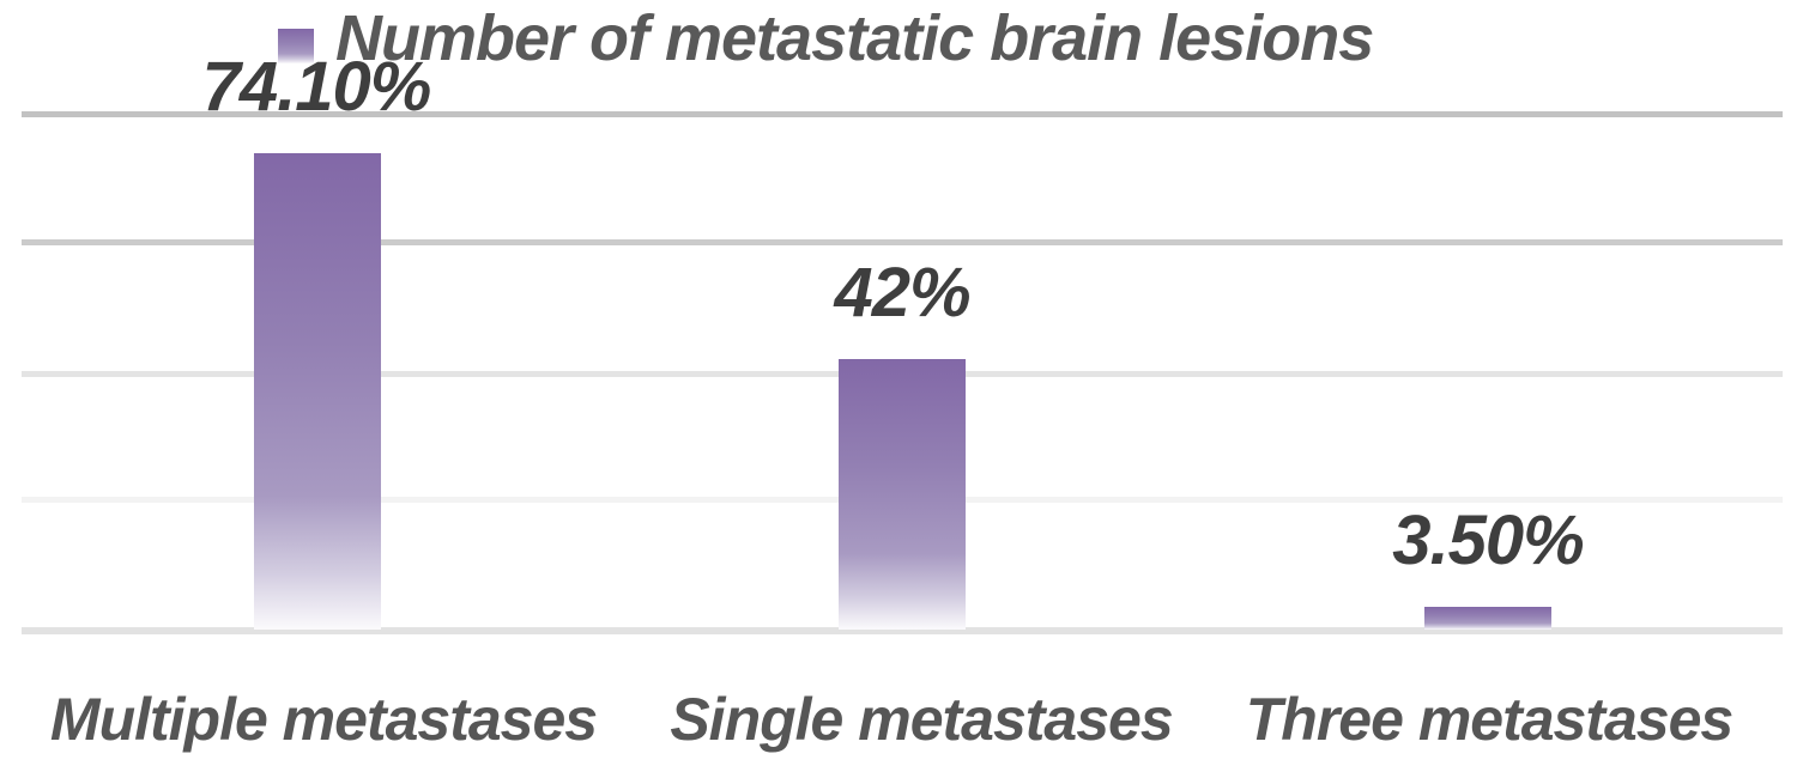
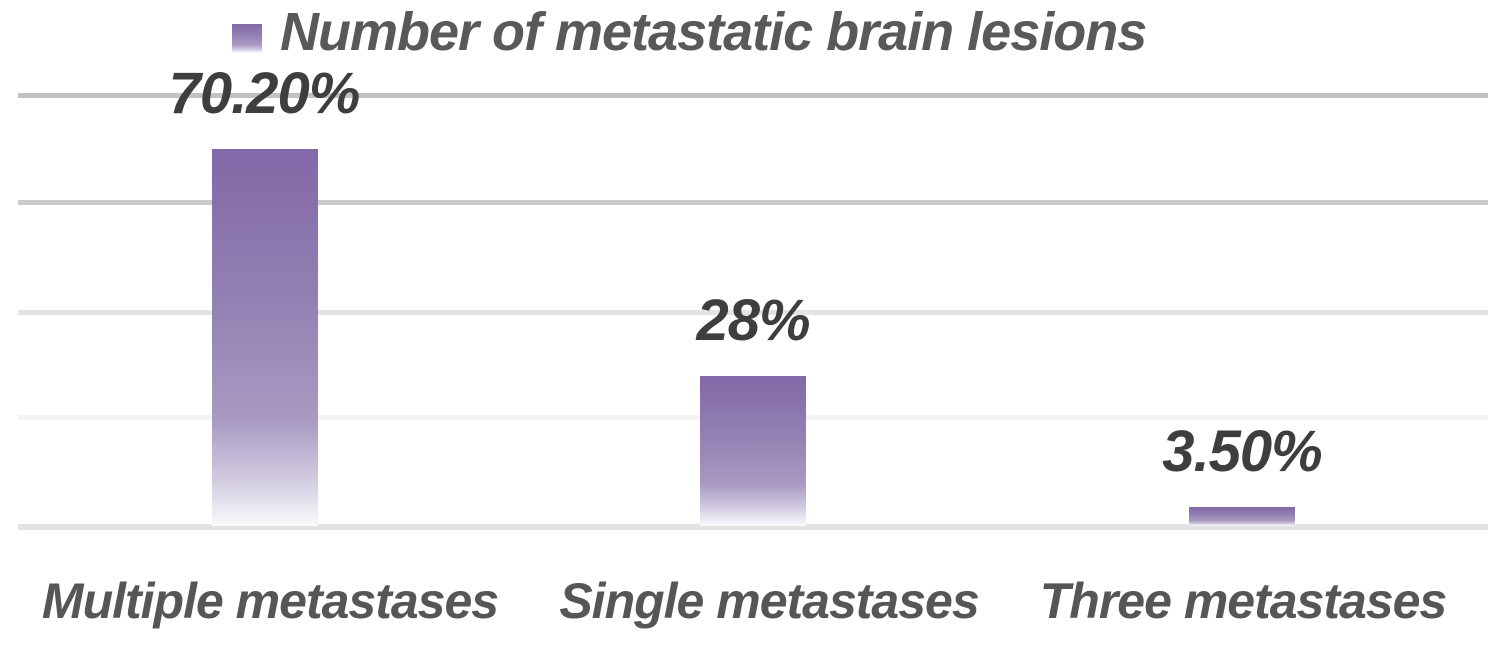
Multiple metastases: 74.10% -> 70.20%
Single metastases: 42% -> 28%
